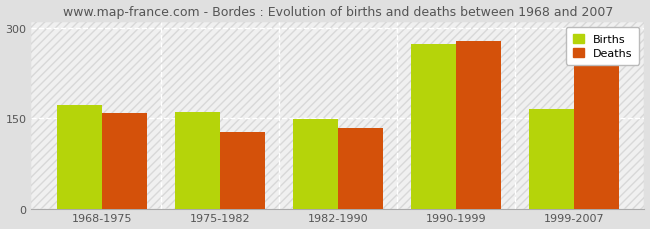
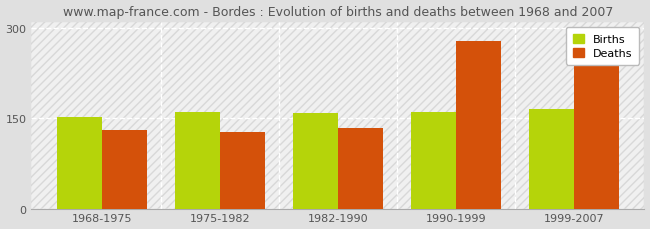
Births/1968-1975: 172 -> 152
Deaths/1968-1975: 158 -> 130
Births/1982-1990: 148 -> 158
Births/1990-1999: 272 -> 160
